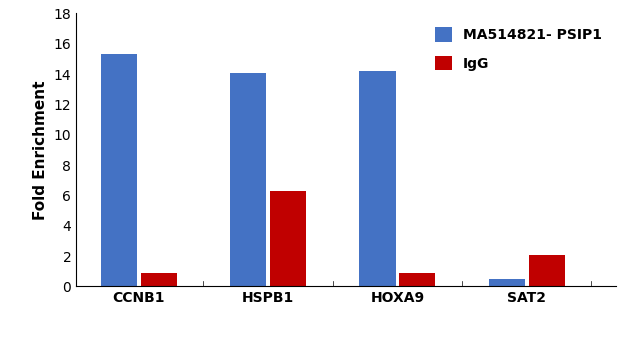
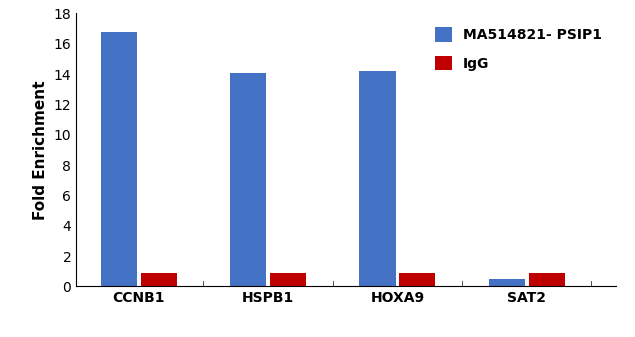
MA514821- PSIP1/CCNB1: 15.3 -> 16.8
IgG/HSPB1: 6.3 -> 0.9
IgG/SAT2: 2.1 -> 0.9
